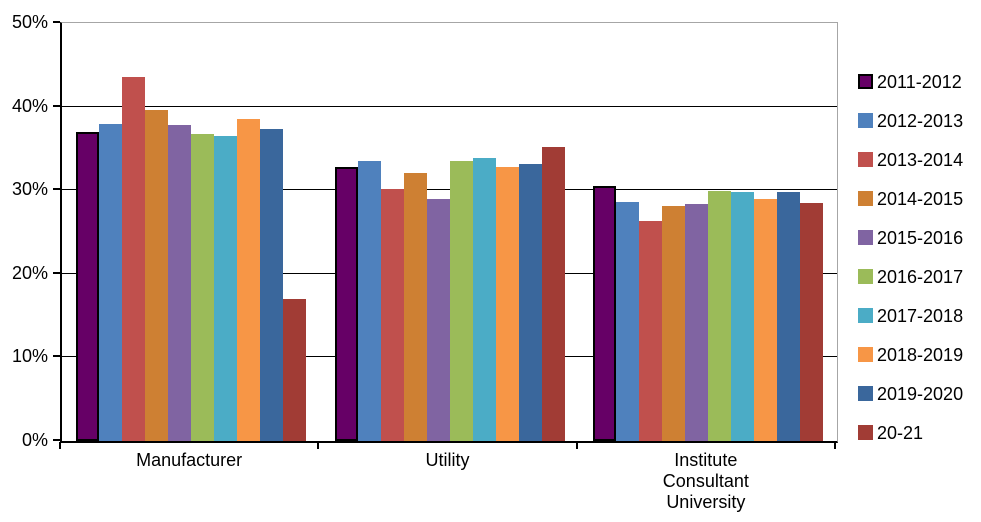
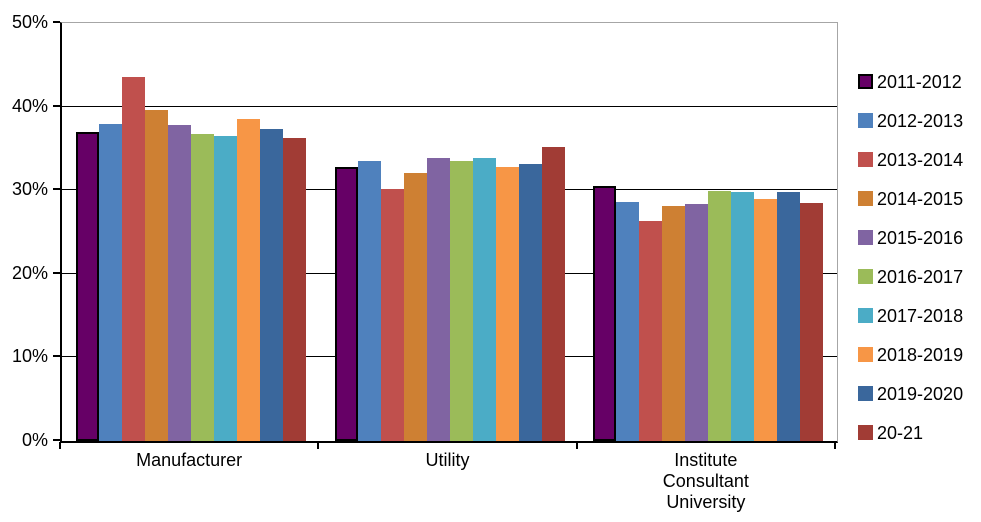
20-21/Manufacturer: 17% -> 36%
2015-2016/Utility: 29% -> 34%
